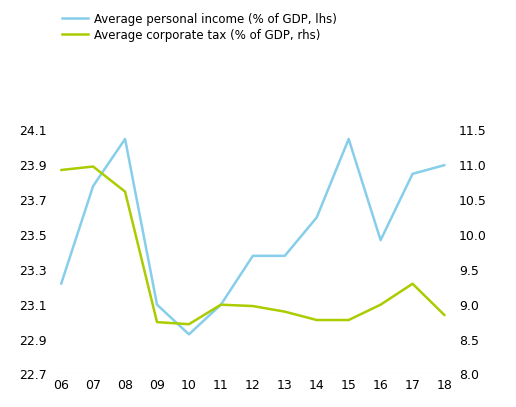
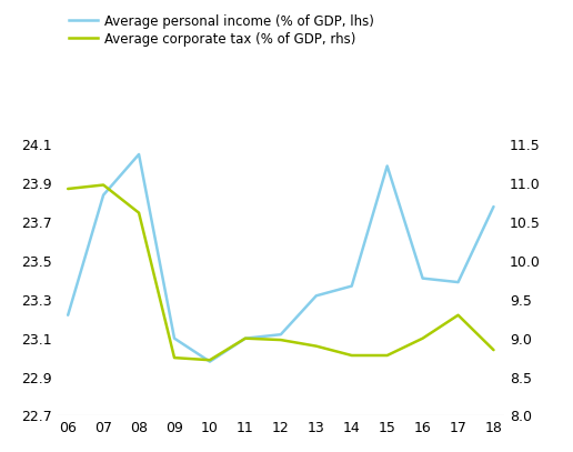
Average personal income (% of GDP, lhs)/07: 23.78 -> 23.84
Average personal income (% of GDP, lhs)/10: 22.93 -> 22.98
Average personal income (% of GDP, lhs)/12: 23.38 -> 23.12
Average personal income (% of GDP, lhs)/13: 23.38 -> 23.32
Average personal income (% of GDP, lhs)/14: 23.60 -> 23.37
Average personal income (% of GDP, lhs)/15: 24.05 -> 23.99
Average personal income (% of GDP, lhs)/16: 23.47 -> 23.41
Average personal income (% of GDP, lhs)/17: 23.85 -> 23.39
Average personal income (% of GDP, lhs)/18: 23.90 -> 23.78
